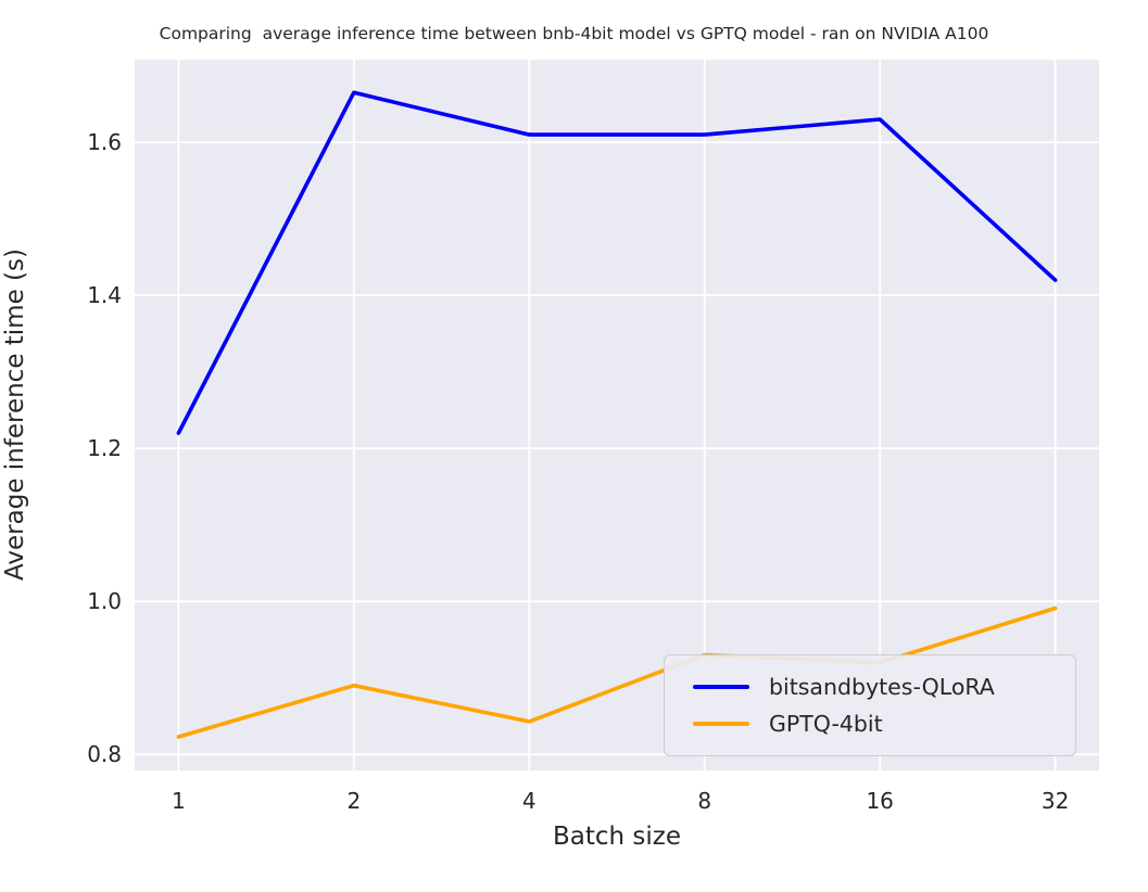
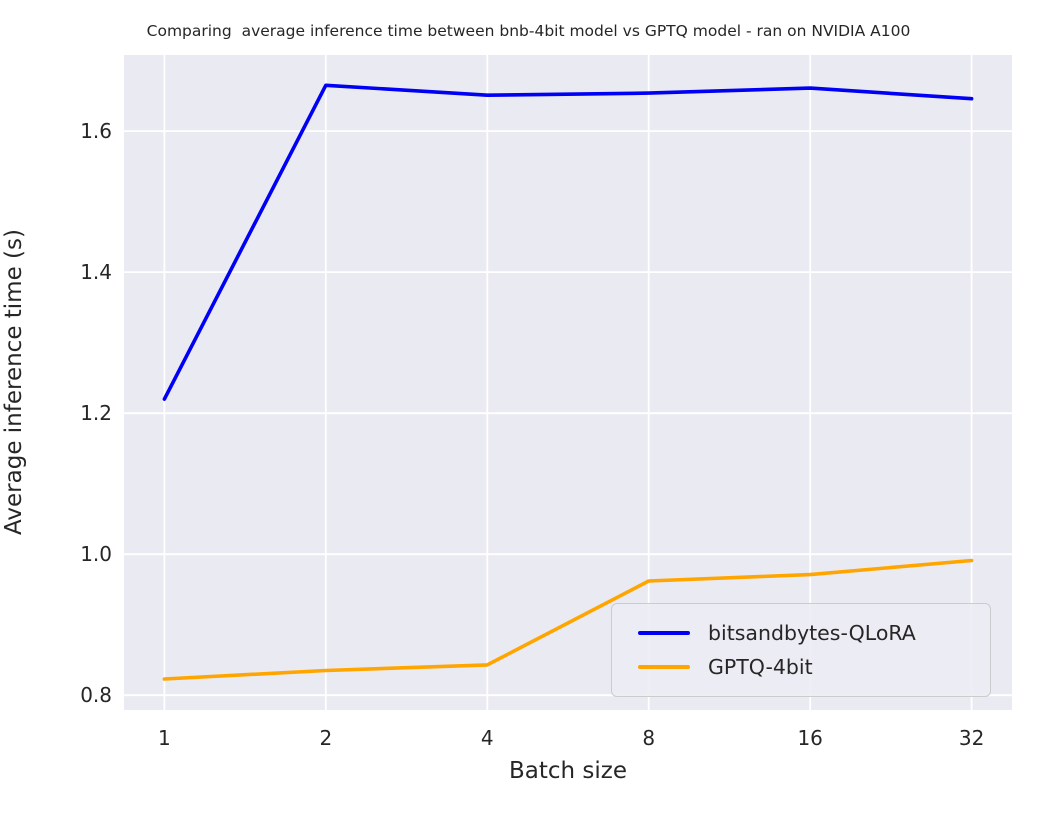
GPTQ-4bit/2: 0.89 -> 0.83
bitsandbytes-QLoRA/4: 1.61 -> 1.65
bitsandbytes-QLoRA/8: 1.61 -> 1.65
GPTQ-4bit/8: 0.93 -> 0.96
bitsandbytes-QLoRA/16: 1.63 -> 1.66
GPTQ-4bit/16: 0.92 -> 0.97
bitsandbytes-QLoRA/32: 1.42 -> 1.65
